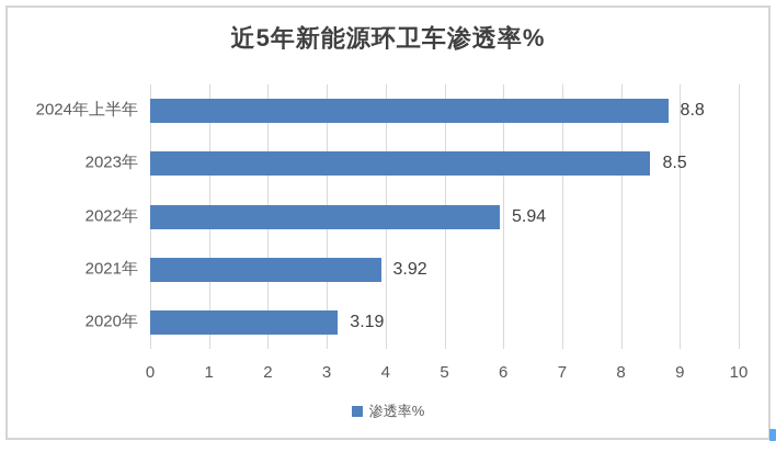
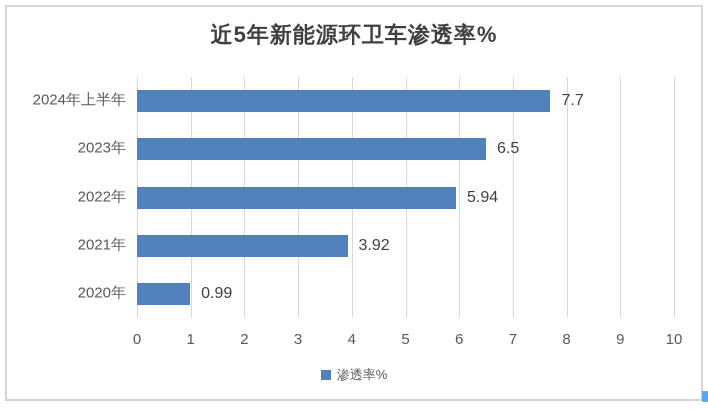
2024年上半年: 8.8 -> 7.7
2023年: 8.5 -> 6.5
2020年: 3.19 -> 0.99
